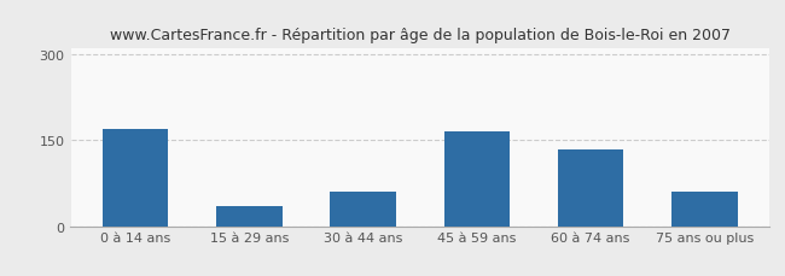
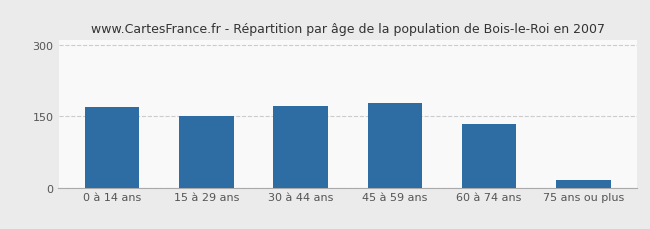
15 à 29 ans: 35 -> 151
30 à 44 ans: 60 -> 172
45 à 59 ans: 165 -> 179
75 ans ou plus: 60 -> 17
